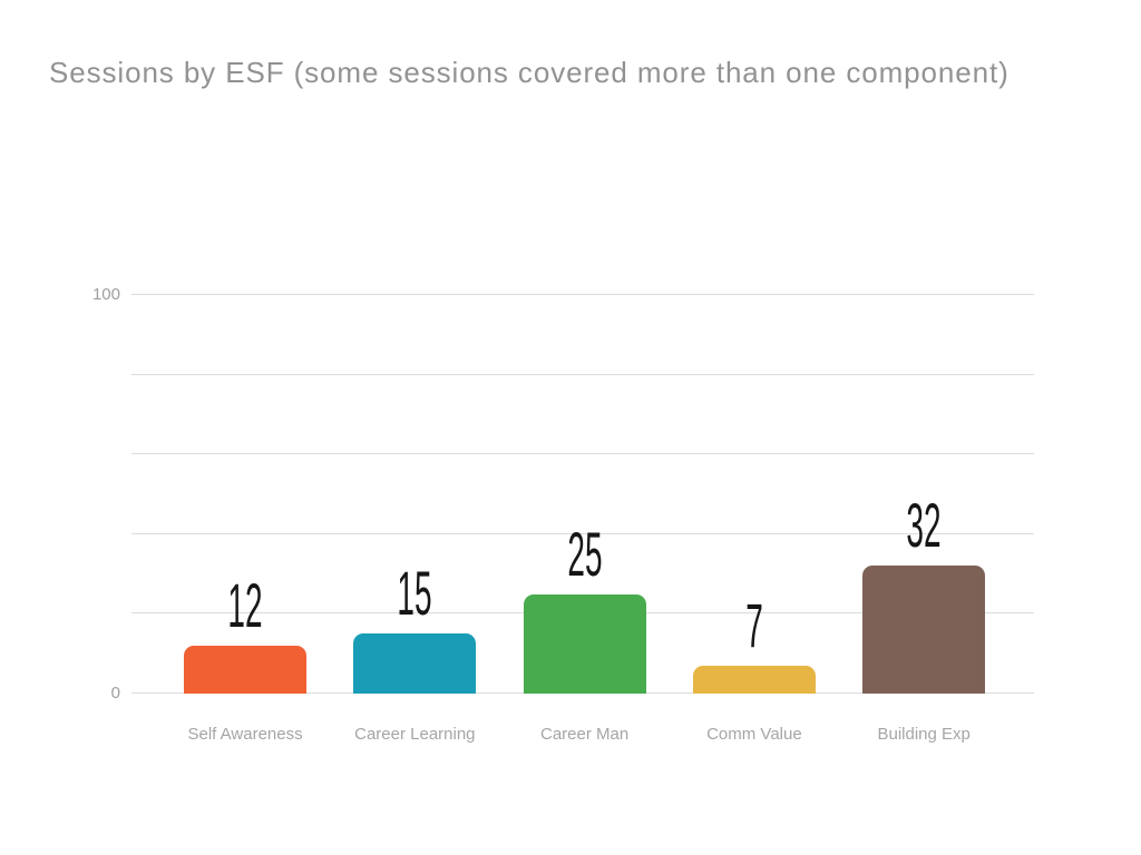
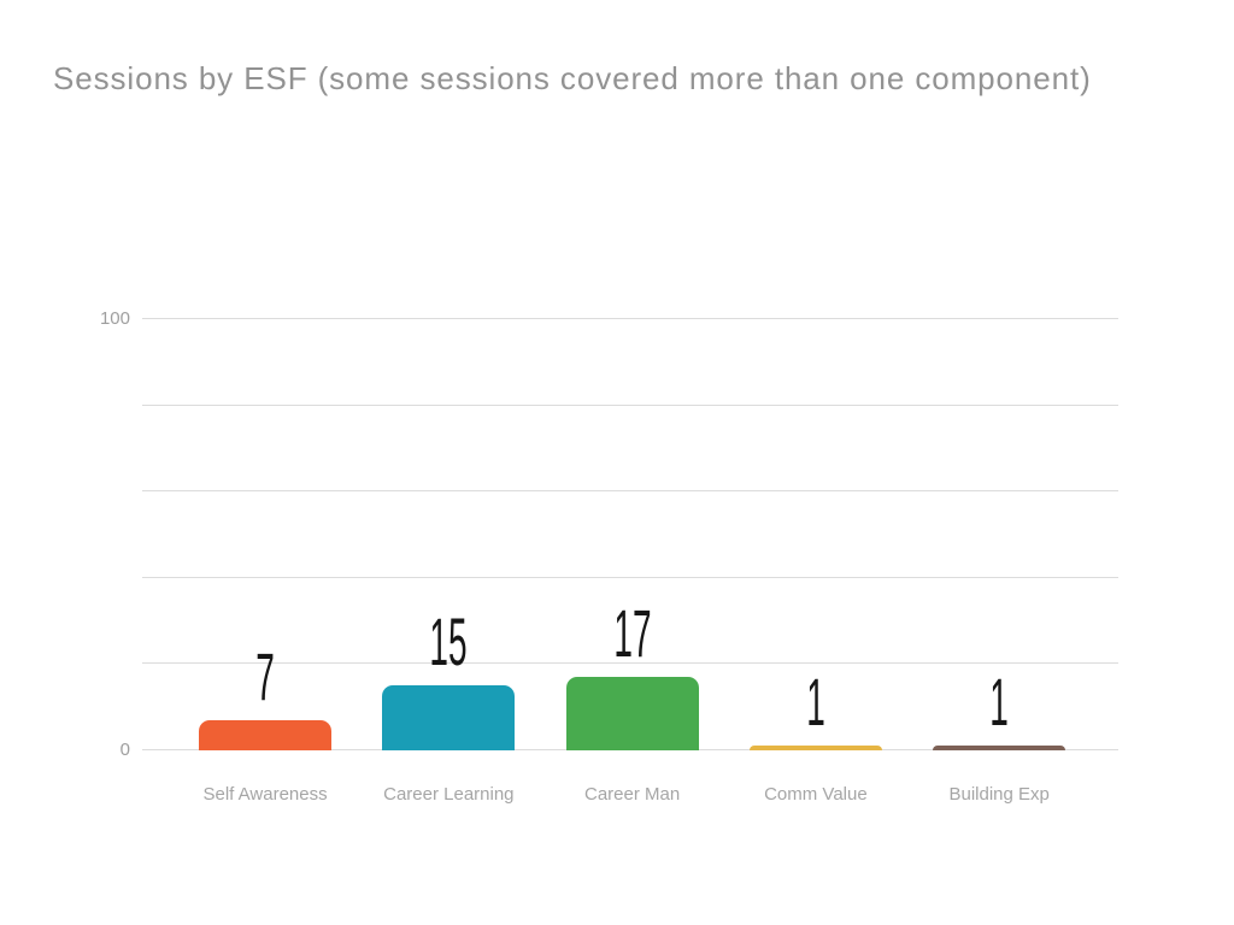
Self Awareness: 12 -> 7
Career Man: 25 -> 17
Comm Value: 7 -> 1
Building Exp: 32 -> 1
